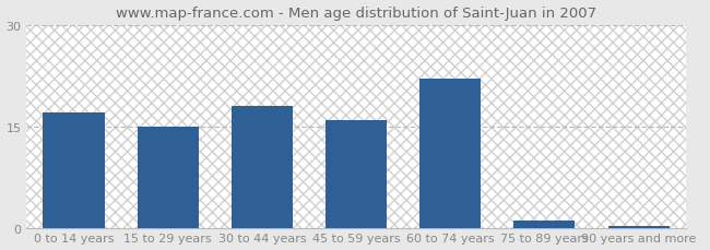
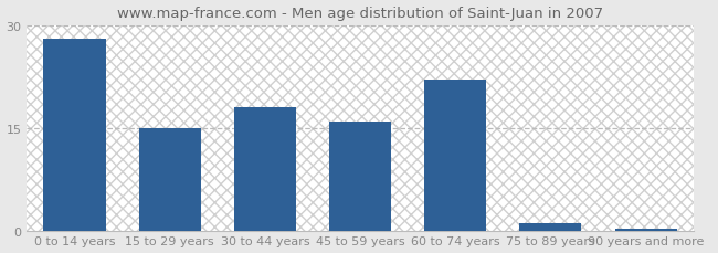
0 to 14 years: 17.0 -> 28.0
